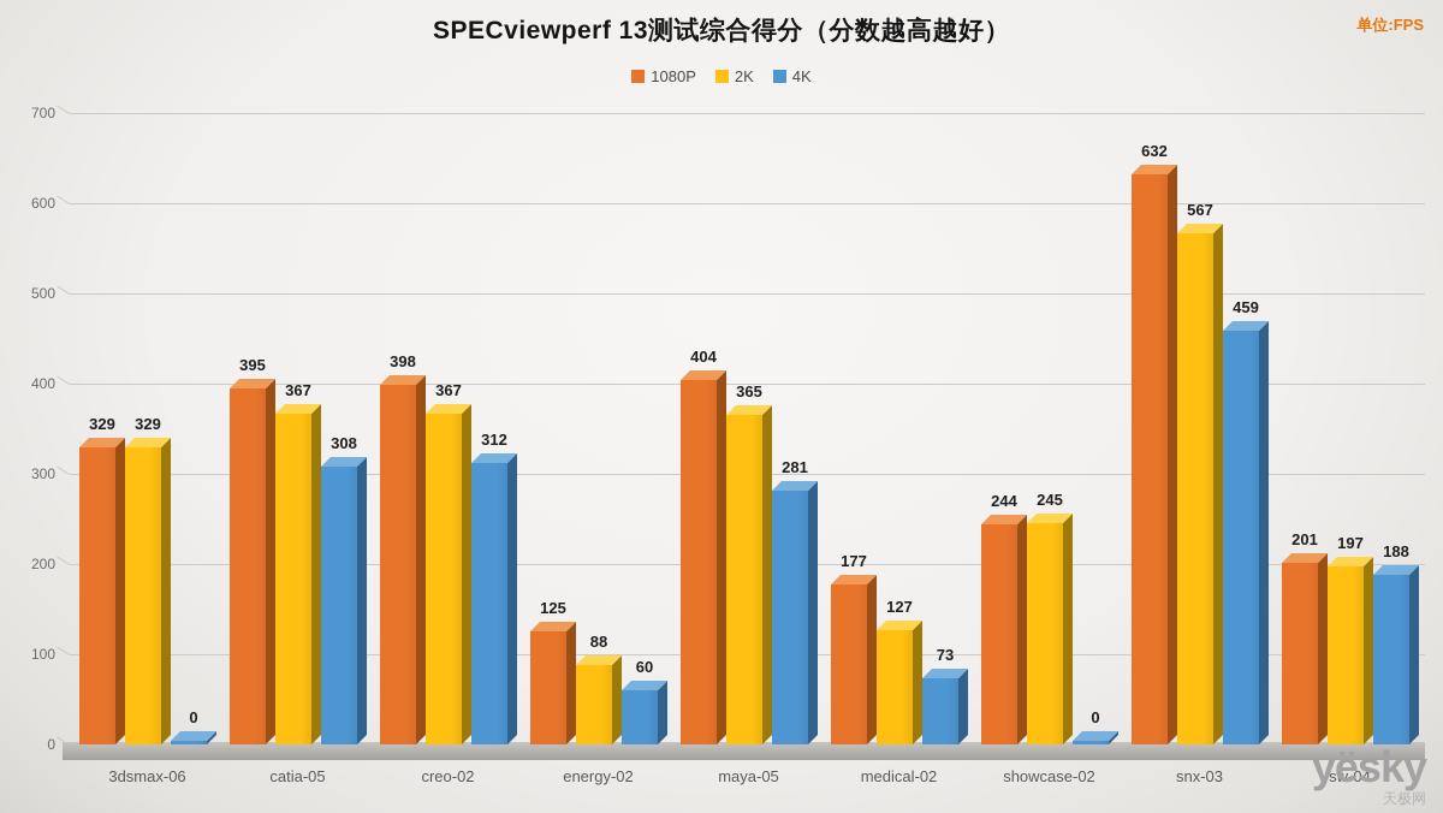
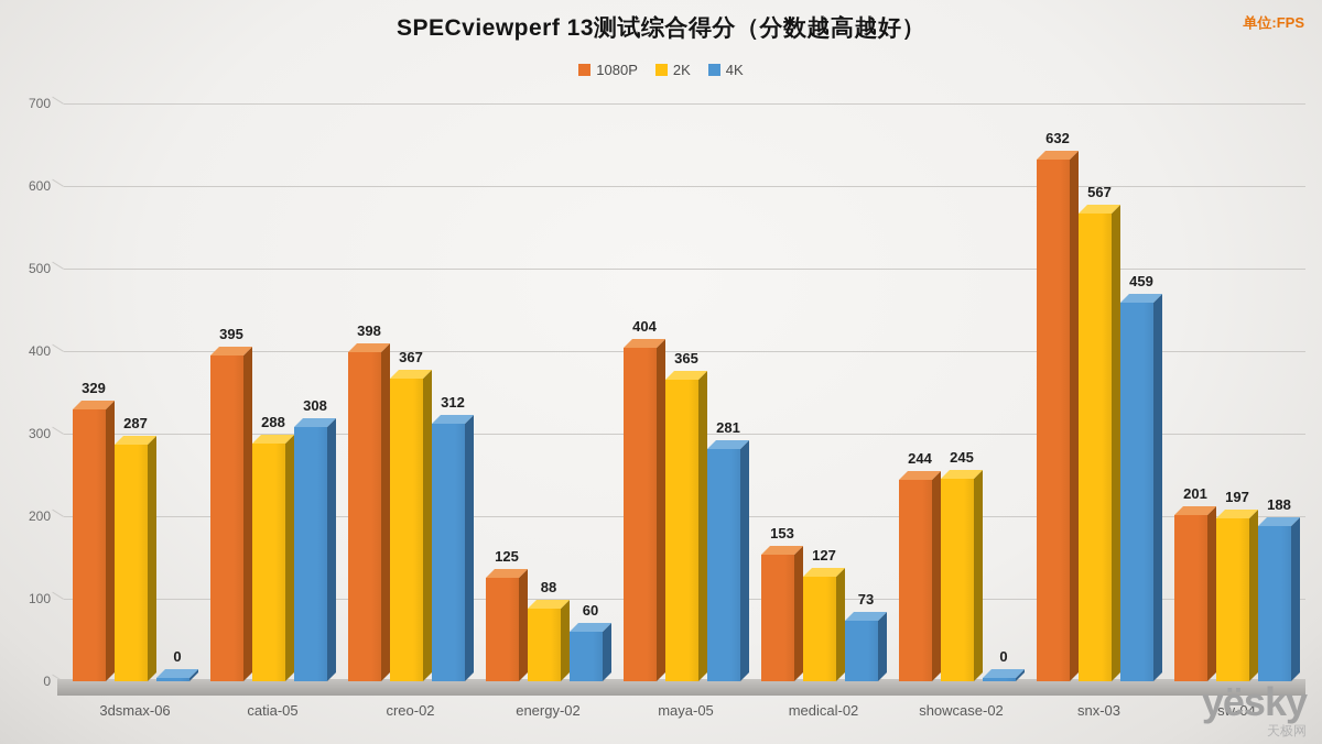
2K/3dsmax-06: 329 -> 287
2K/catia-05: 367 -> 288
1080P/medical-02: 177 -> 153
